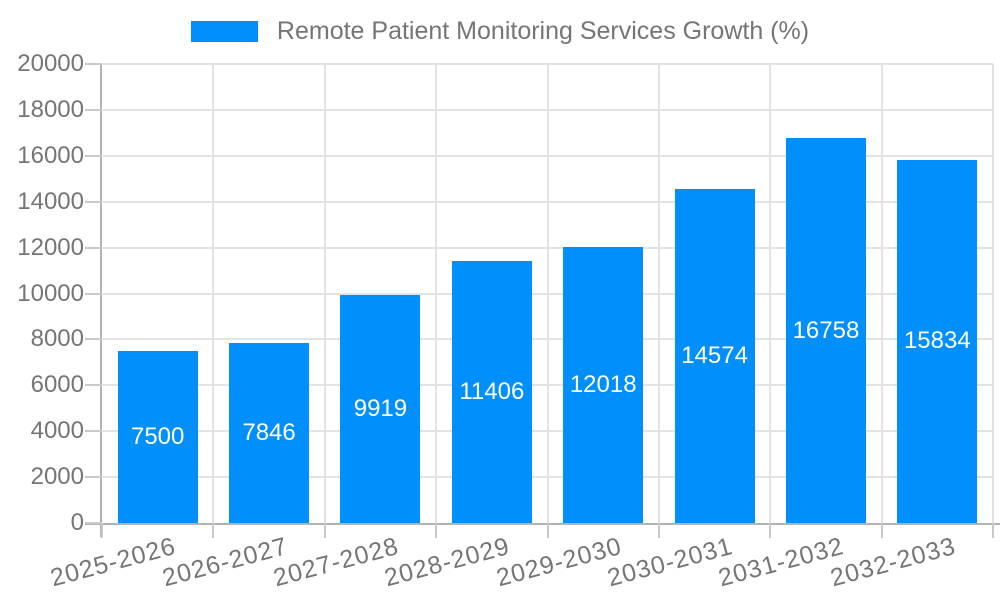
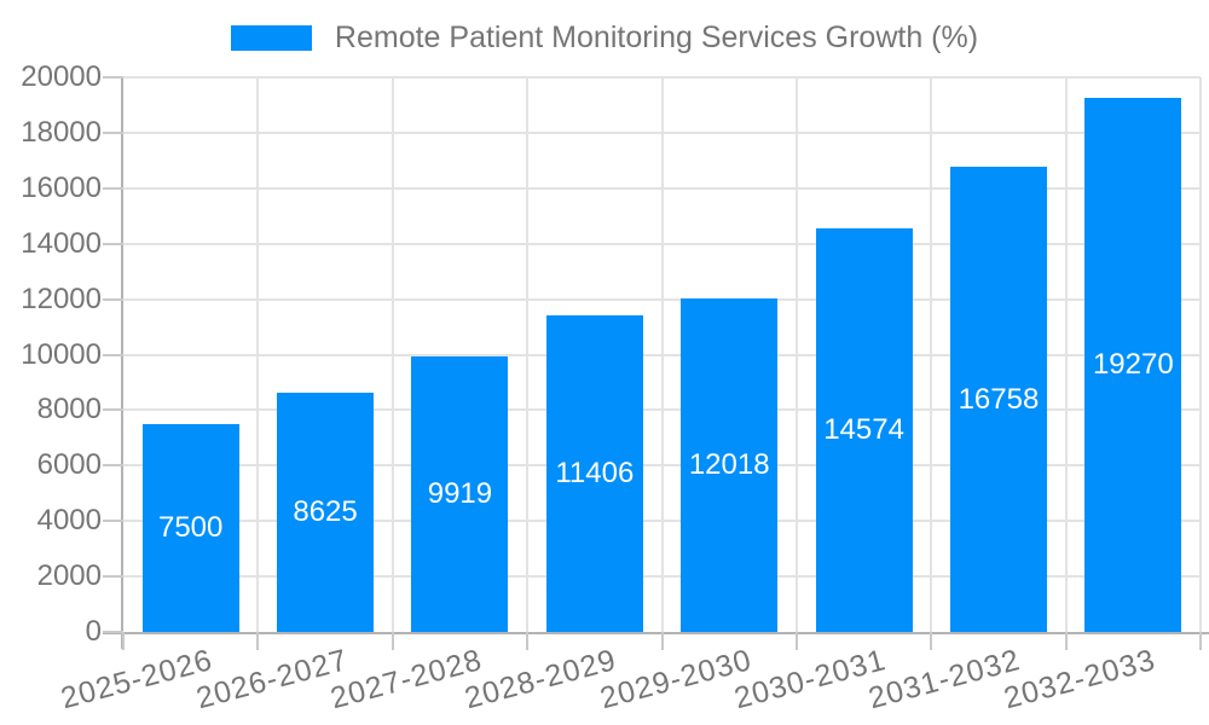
2026-2027: 7846 -> 8625
2032-2033: 15834 -> 19270
